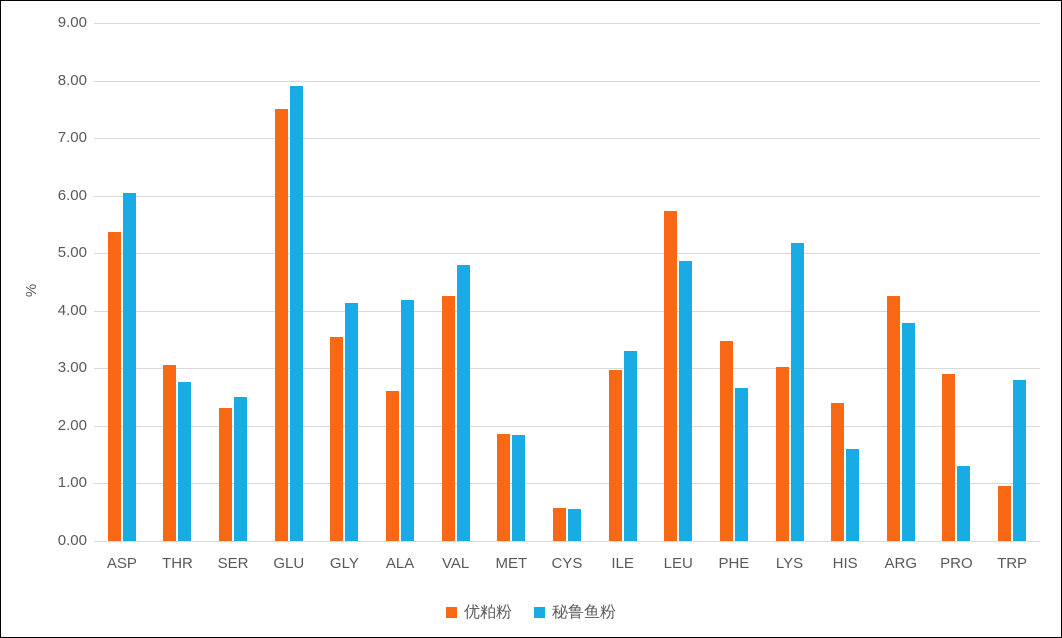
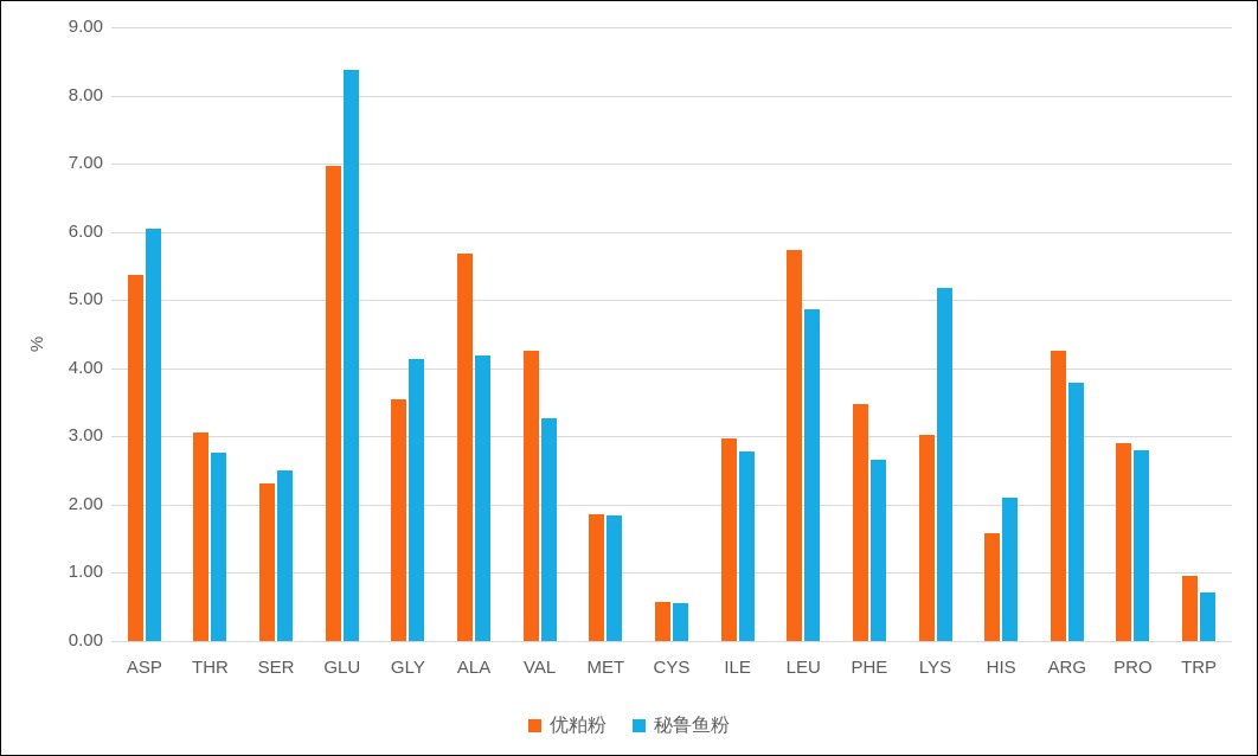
优粕粉/GLU: 7.5 -> 7.0
秘鲁鱼粉/GLU: 7.9 -> 8.4
优粕粉/ALA: 2.6 -> 5.7
秘鲁鱼粉/VAL: 4.8 -> 3.3
秘鲁鱼粉/ILE: 3.3 -> 2.8
优粕粉/HIS: 2.4 -> 1.6
秘鲁鱼粉/HIS: 1.6 -> 2.1
秘鲁鱼粉/PRO: 1.3 -> 2.8
秘鲁鱼粉/TRP: 2.8 -> 0.7
